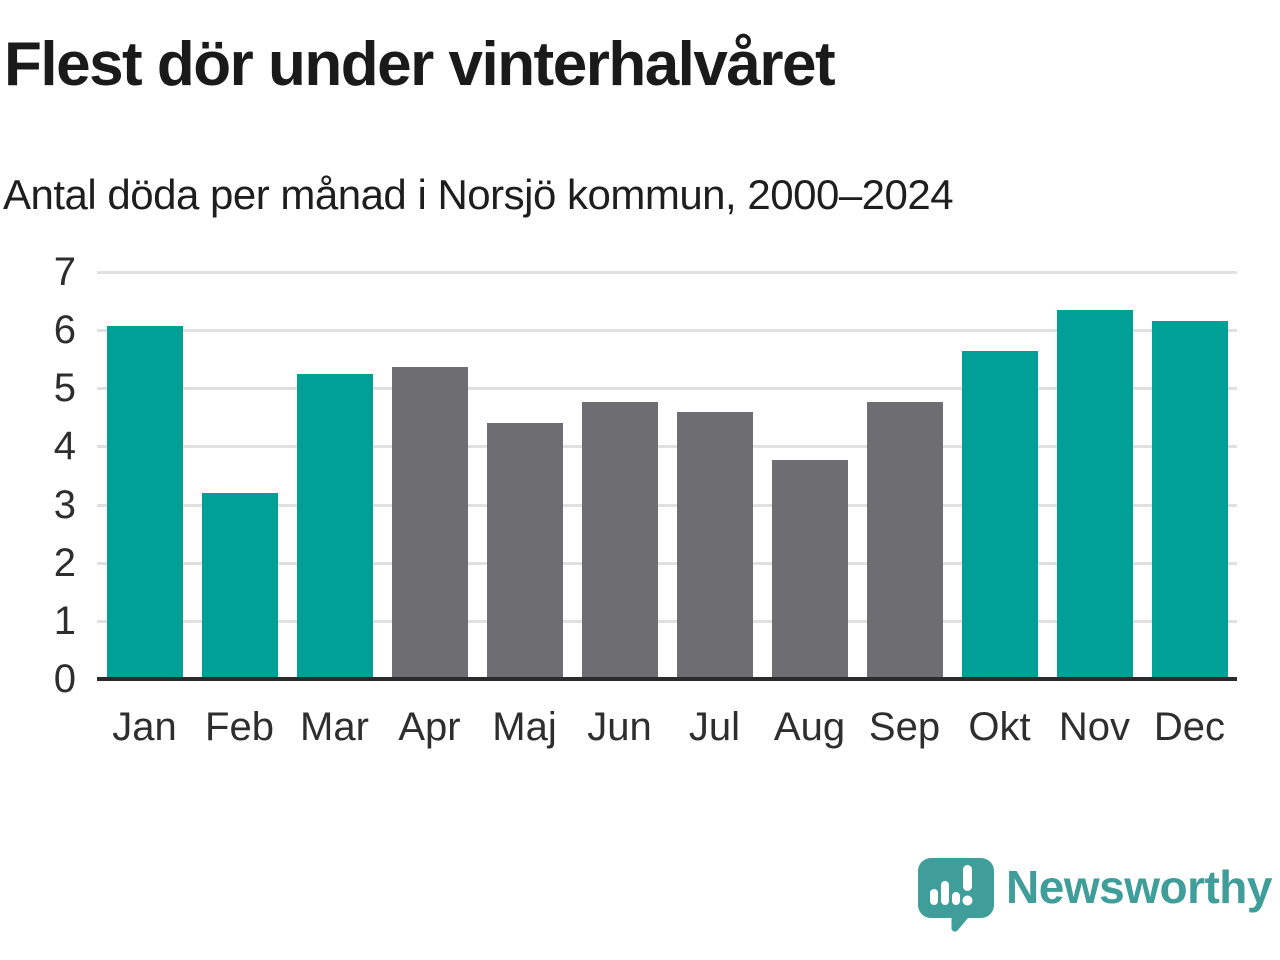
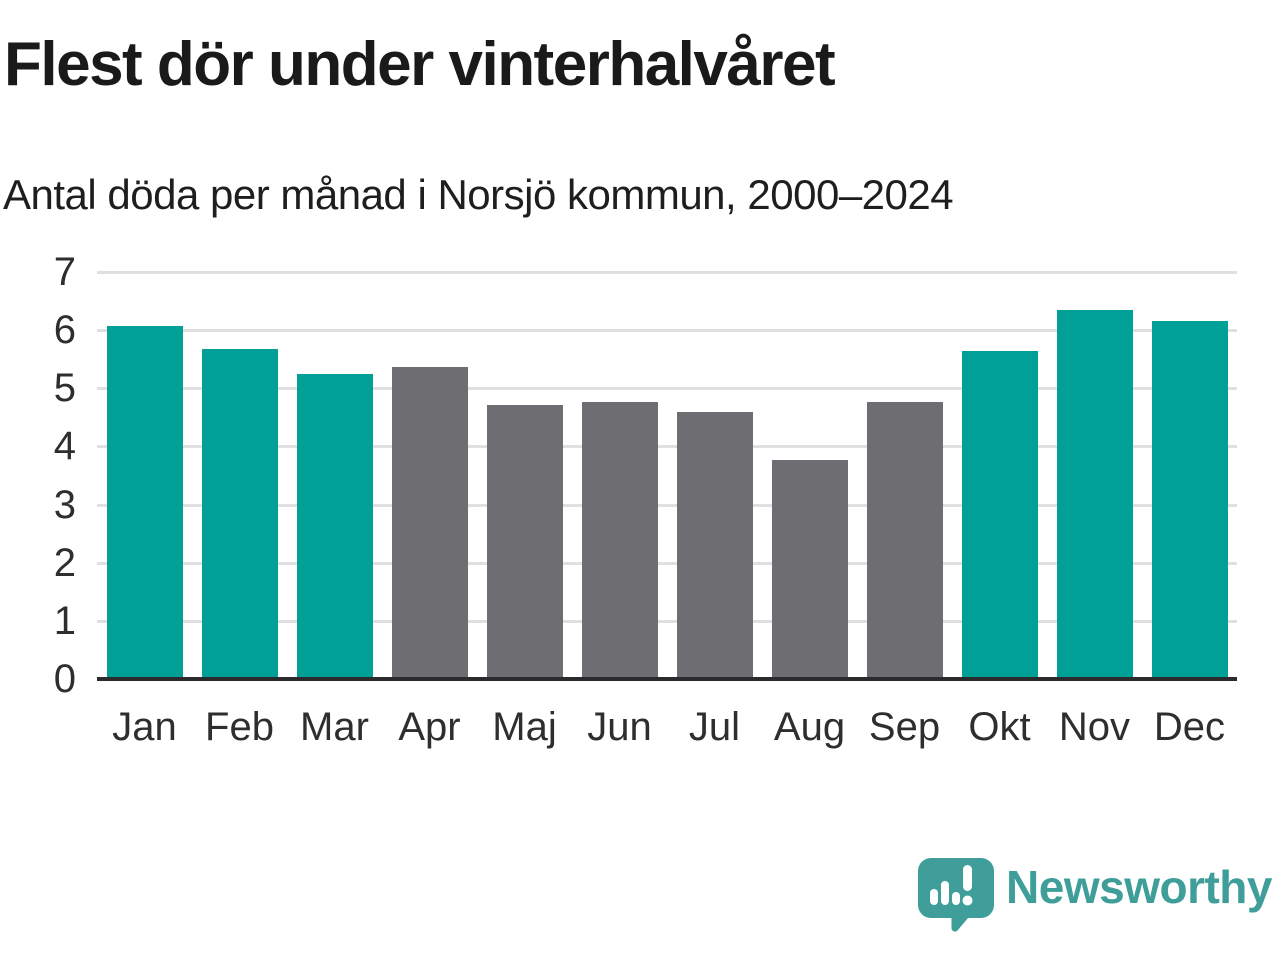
Feb: 3.2 -> 5.7
Maj: 4.4 -> 4.7
